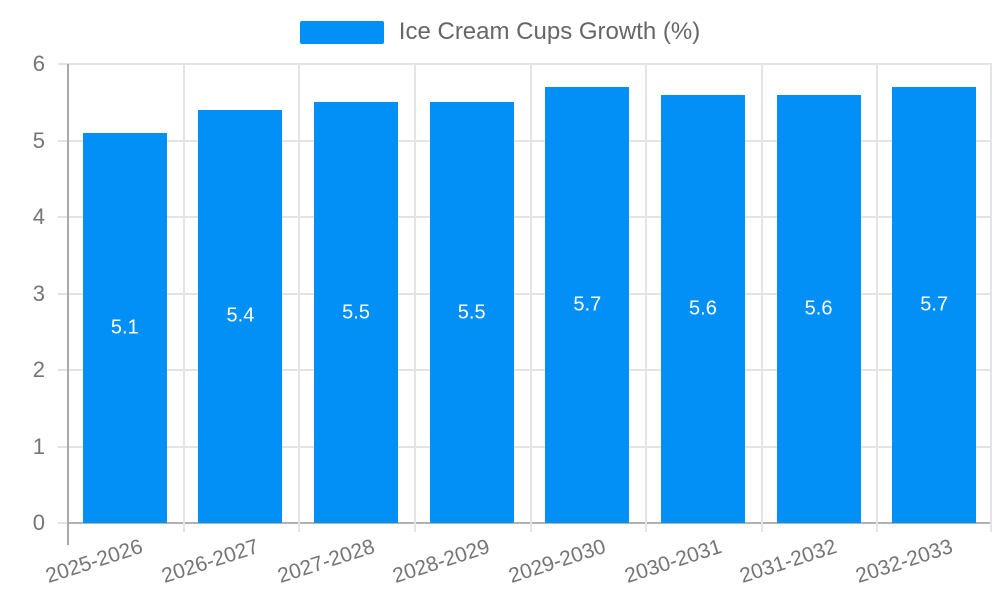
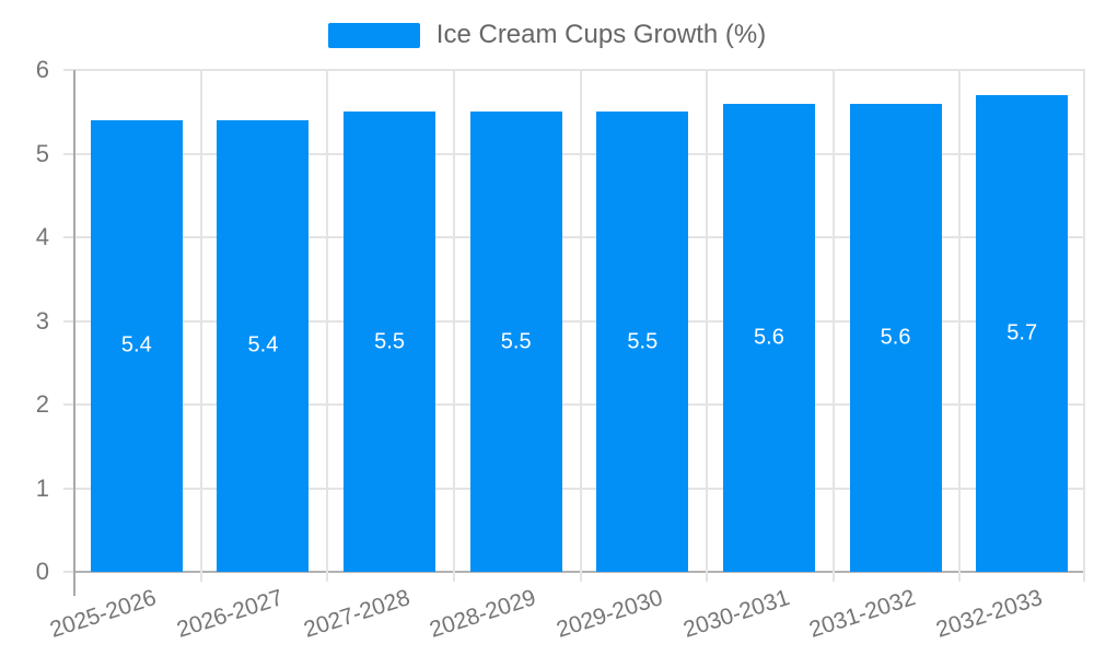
2025-2026: 5.1 -> 5.4
2029-2030: 5.7 -> 5.5
